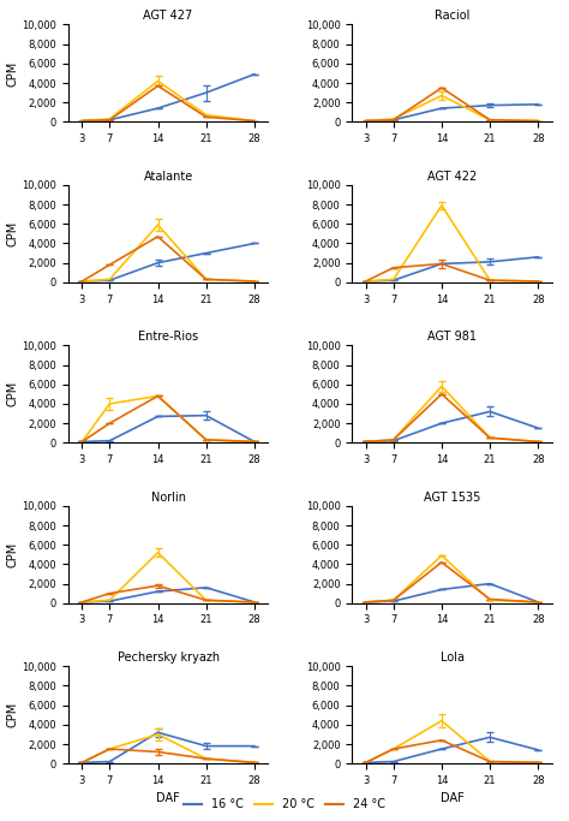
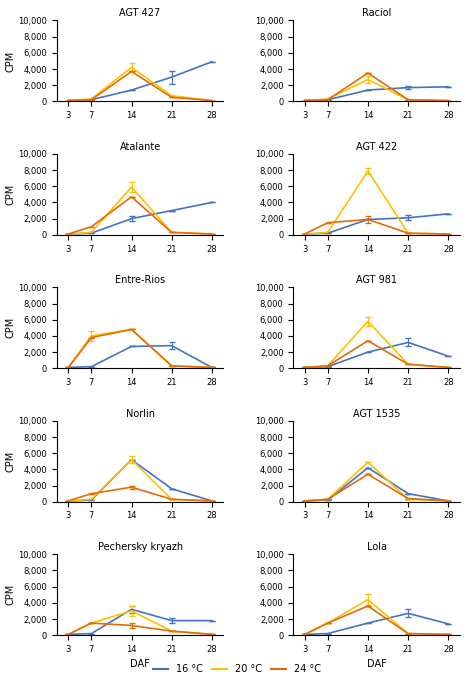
Atalante/24 °C/7: 1,800 -> 1,000
Entre-Rios/24 °C/7: 2,000 -> 3,800
AGT 981/24 °C/14: 5,000 -> 3,400
Norlin/16 °C/14: 1,200 -> 5,200
AGT 1535/16 °C/14: 1,400 -> 4,200
AGT 1535/24 °C/14: 4,200 -> 3,400
AGT 1535/16 °C/21: 2,000 -> 1,000
Lola/24 °C/14: 2,400 -> 3,600
